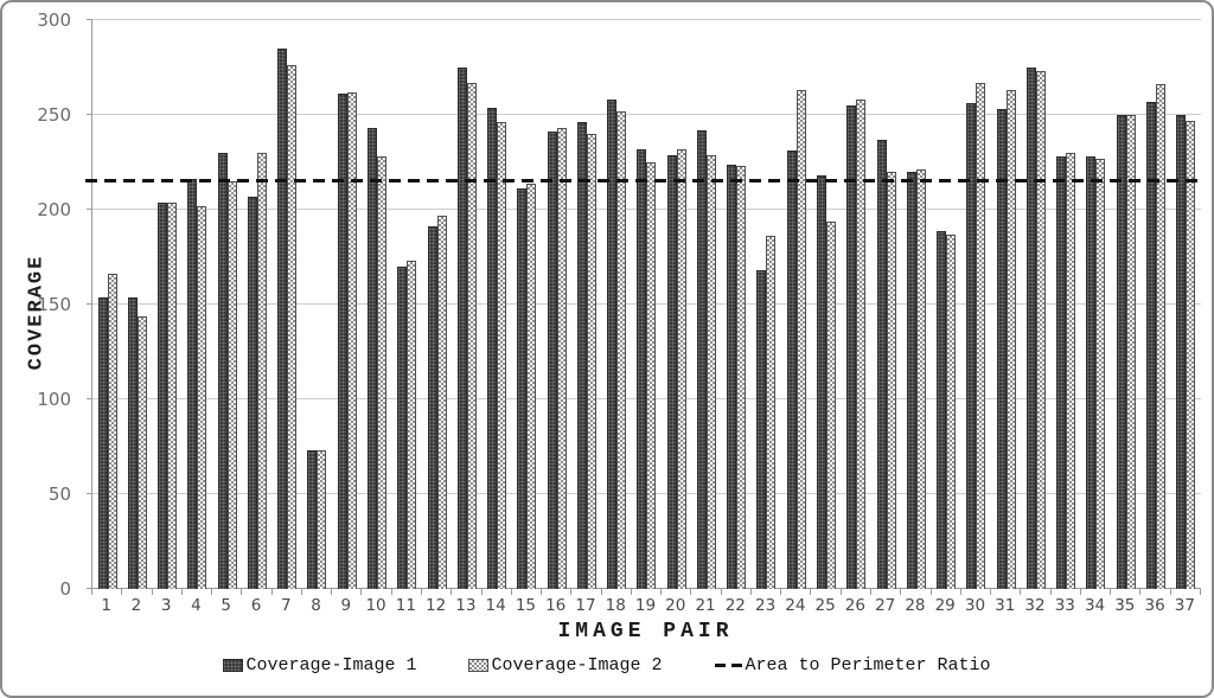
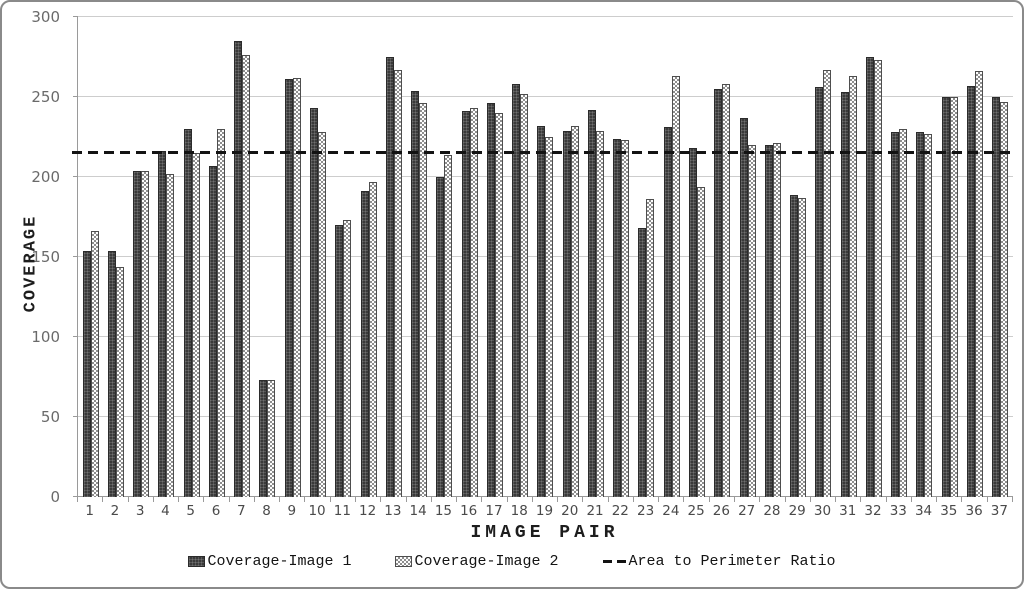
Coverage-Image 1/15: 211 -> 200
